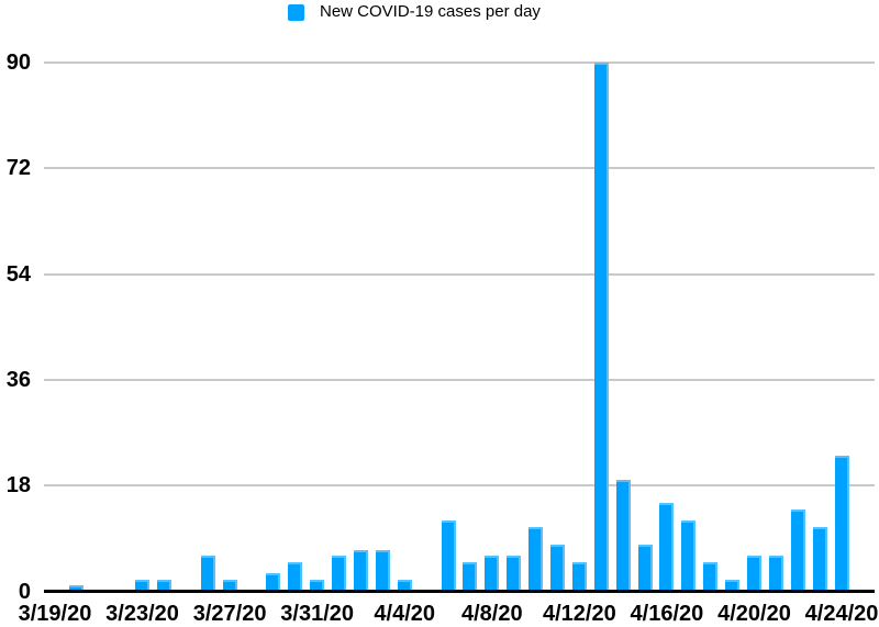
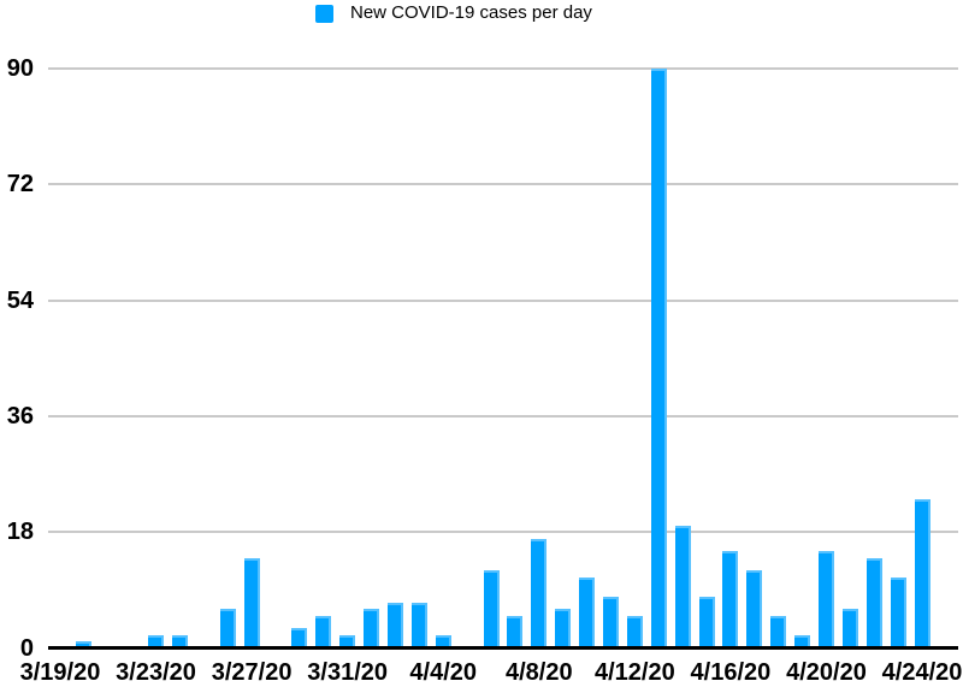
3/27/20: 2 -> 14
4/8/20: 6 -> 17
4/20/20: 6 -> 15
